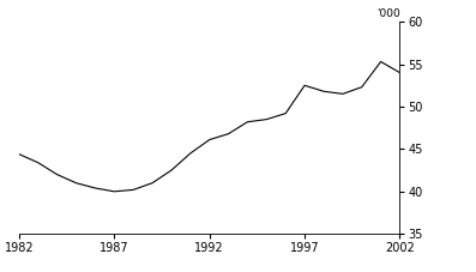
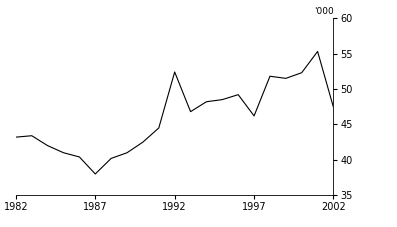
1982: 44.4 -> 43.2
1987: 40.0 -> 38.0
1992: 46.1 -> 52.4
1997: 52.5 -> 46.2
2002: 54.0 -> 47.4
